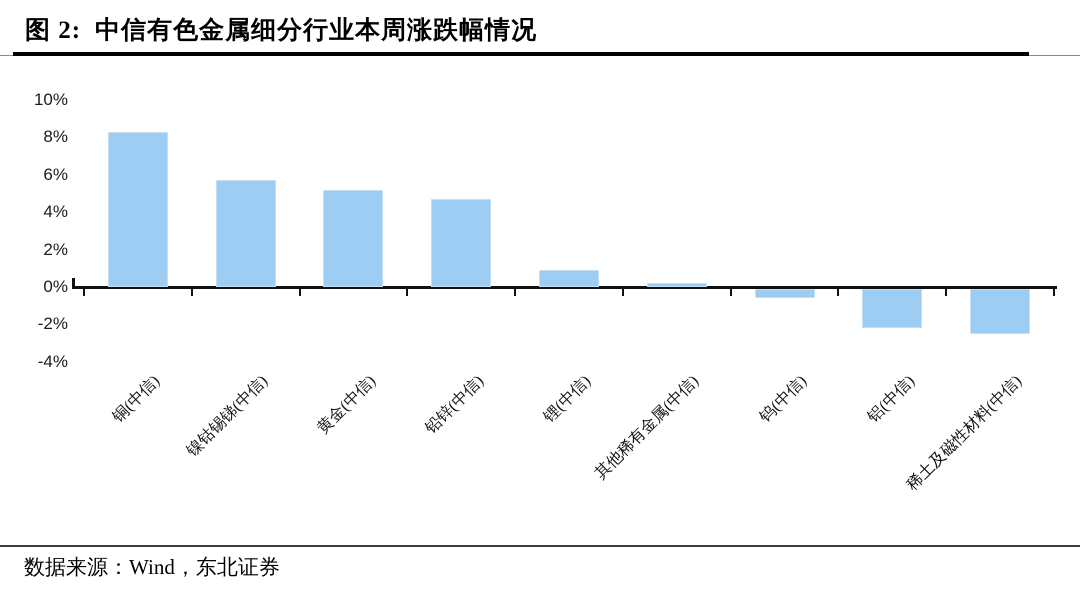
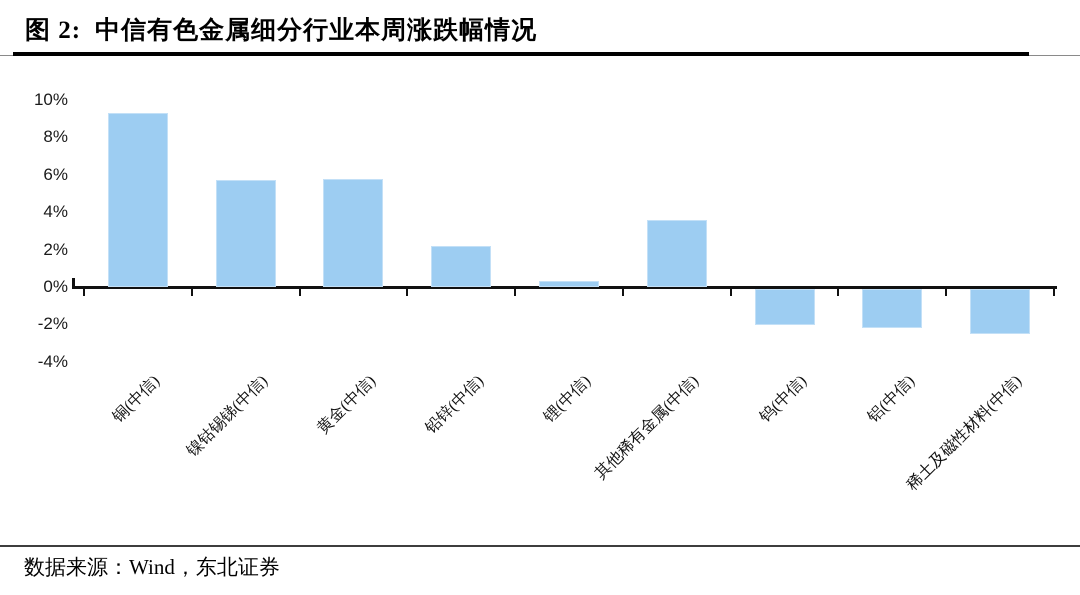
铜(中信): 8.3% -> 9.3%
黄金(中信): 5.2% -> 5.8%
铅锌(中信): 4.7% -> 2.2%
锂(中信): 0.9% -> 0.3%
其他稀有金属(中信): 0.2% -> 3.6%
钨(中信): -0.5% -> -1.9%
